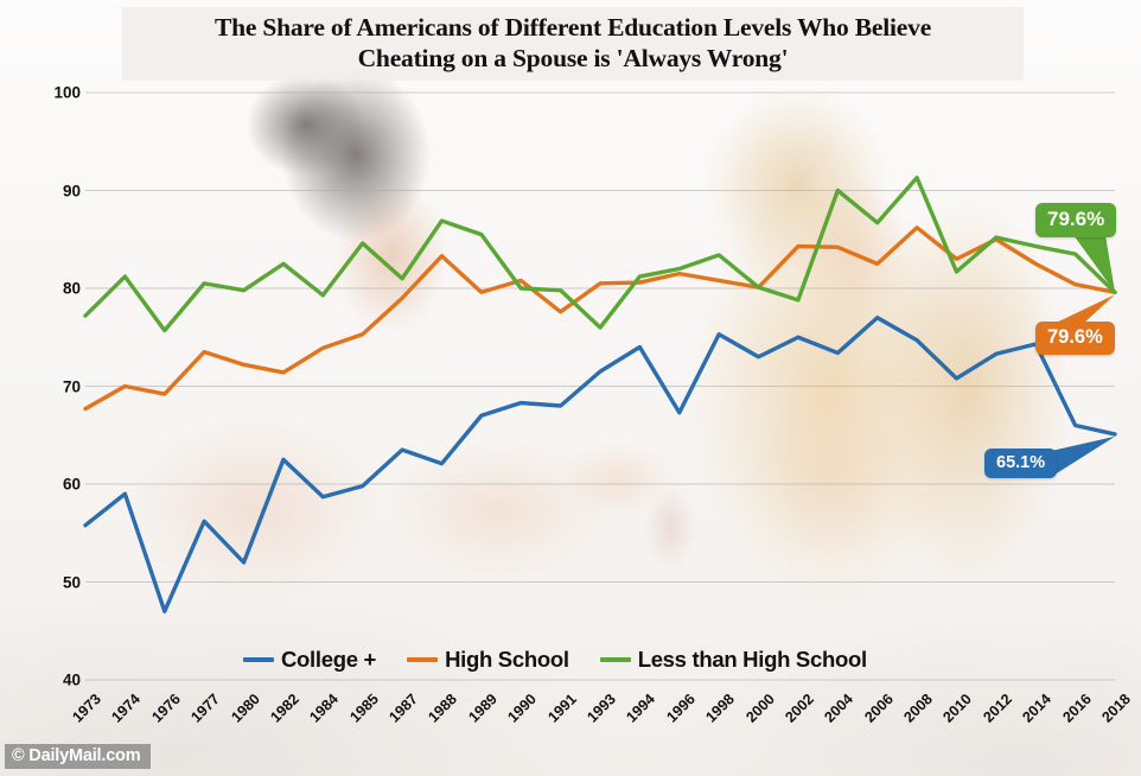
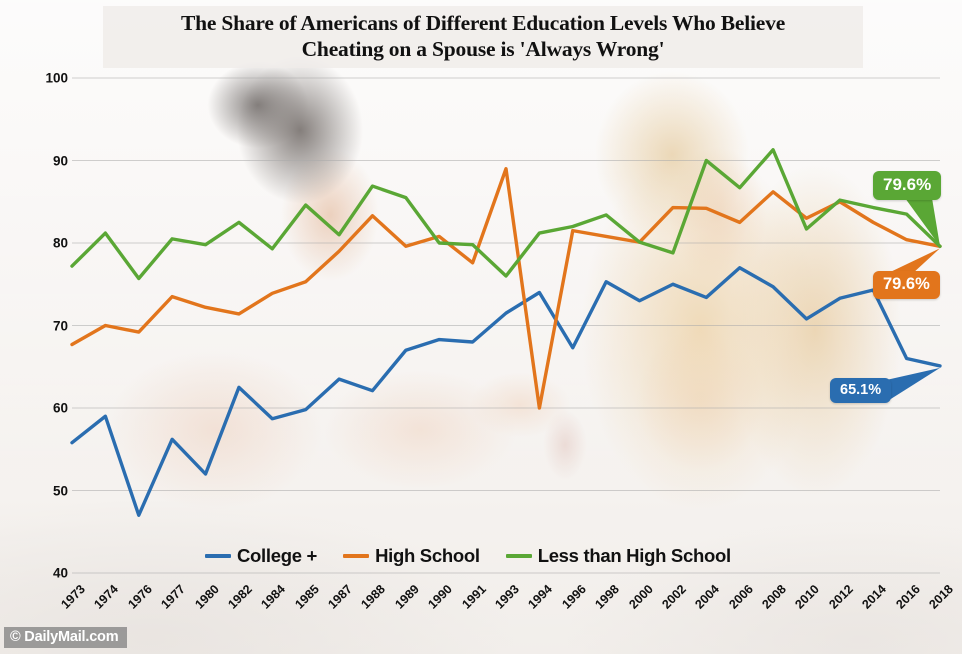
High School/1993: 80 -> 89
High School/1994: 81 -> 60
